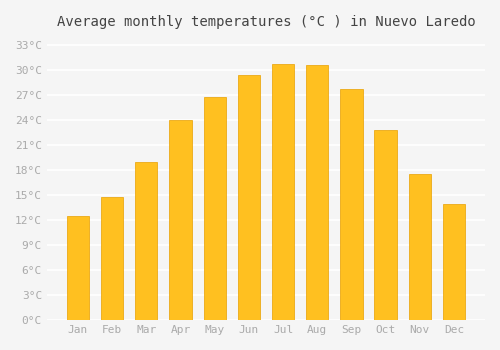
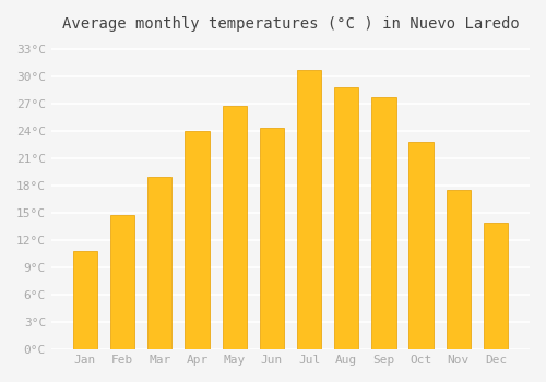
Jan: 12.5°C -> 10.8°C
Jun: 29.5°C -> 24.4°C
Aug: 30.7°C -> 28.8°C
